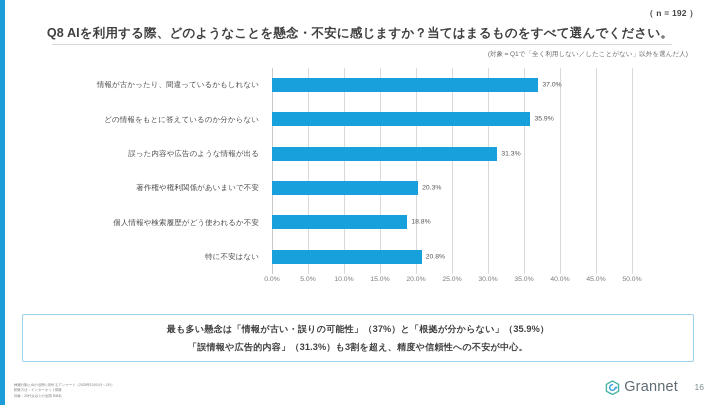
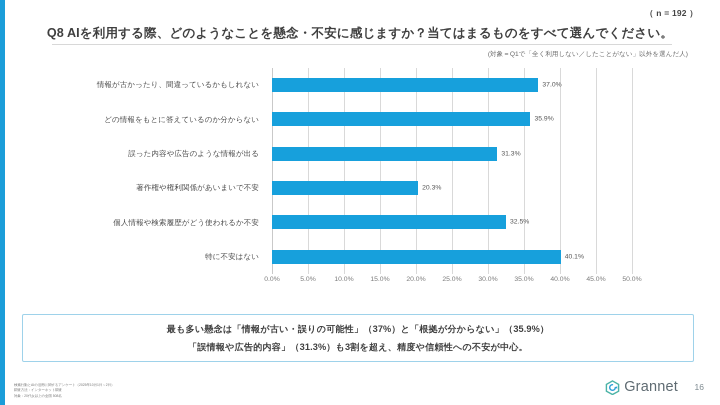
個人情報や検索履歴がどう使われるか不安: 18.8% -> 32.5%
特に不安はない: 20.8% -> 40.1%
